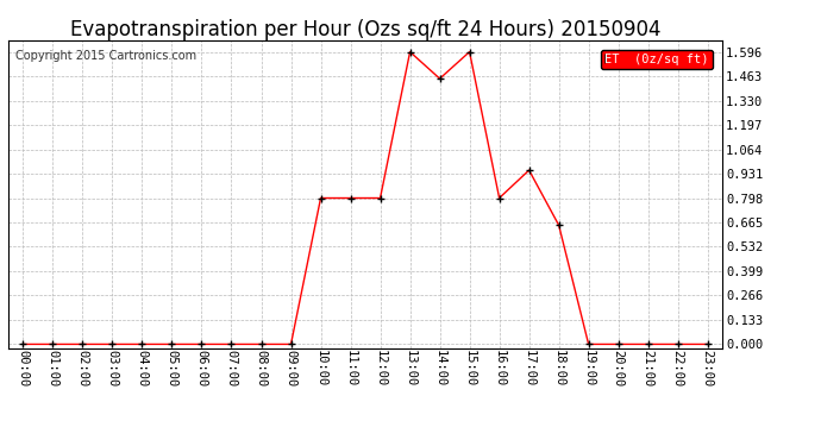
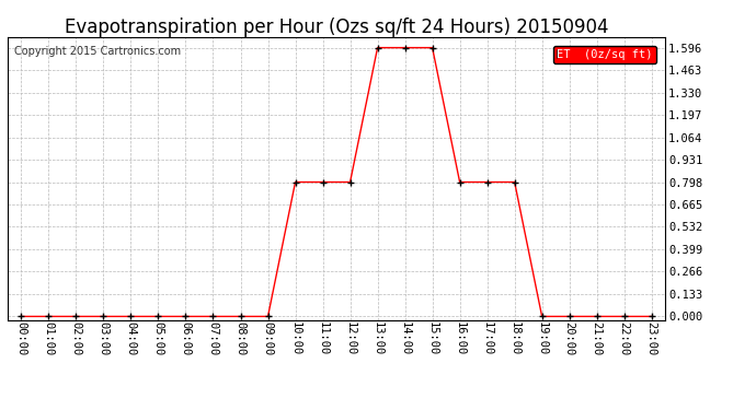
14:00: 1.45 -> 1.60
17:00: 0.95 -> 0.80
18:00: 0.65 -> 0.80
